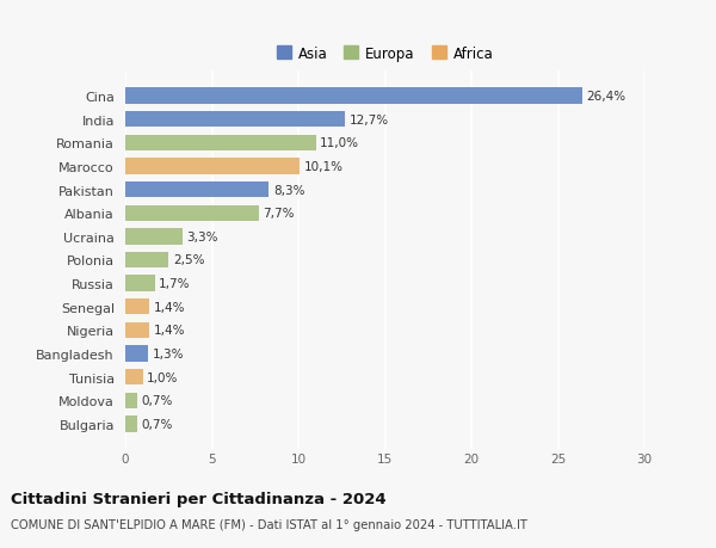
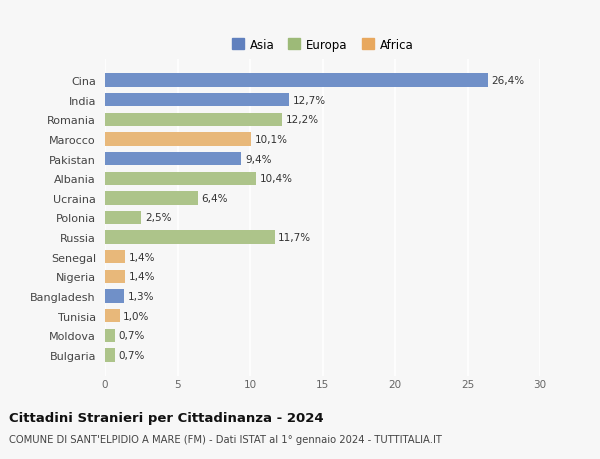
Romania: 11,0% -> 12,2%
Pakistan: 8,3% -> 9,4%
Albania: 7,7% -> 10,4%
Ucraina: 3,3% -> 6,4%
Russia: 1,7% -> 11,7%
